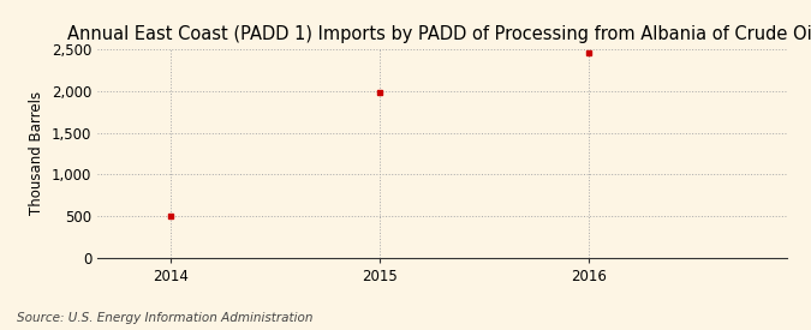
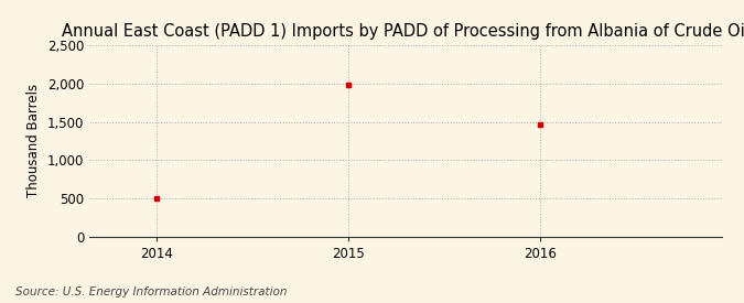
2016: 2,470 -> 1,460
